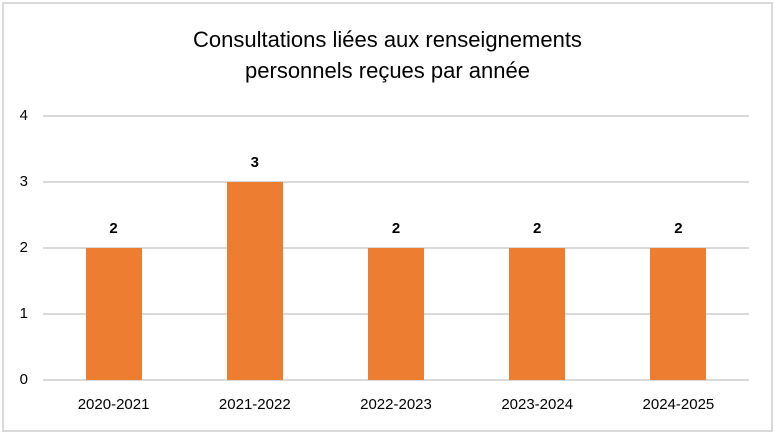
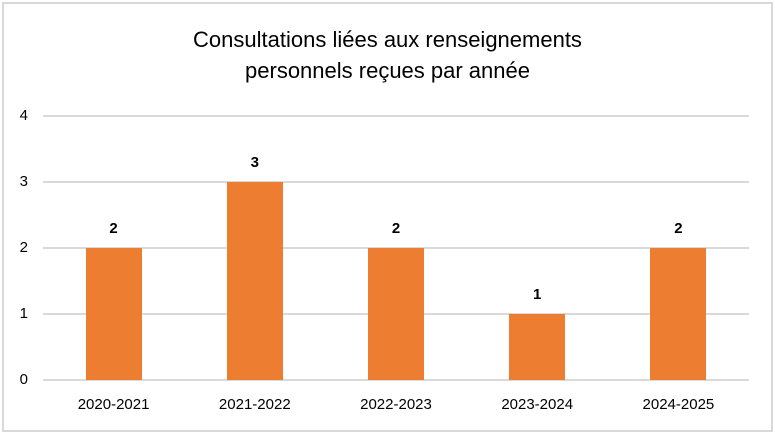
2023-2024: 2 -> 1
